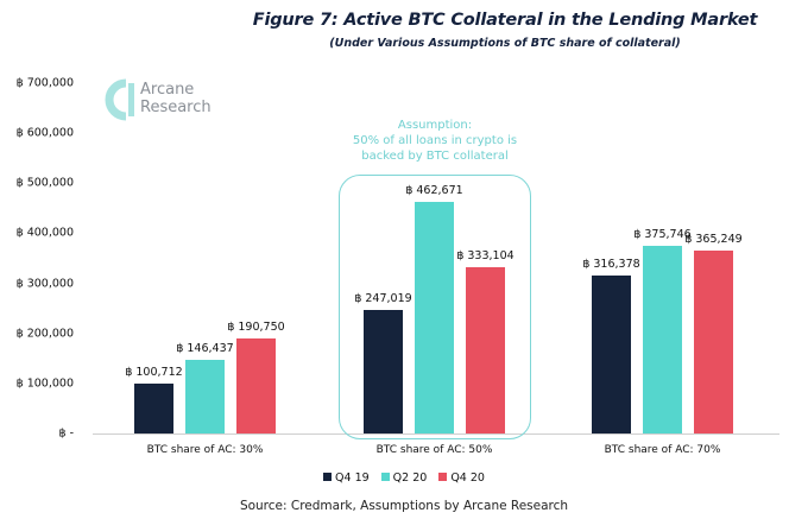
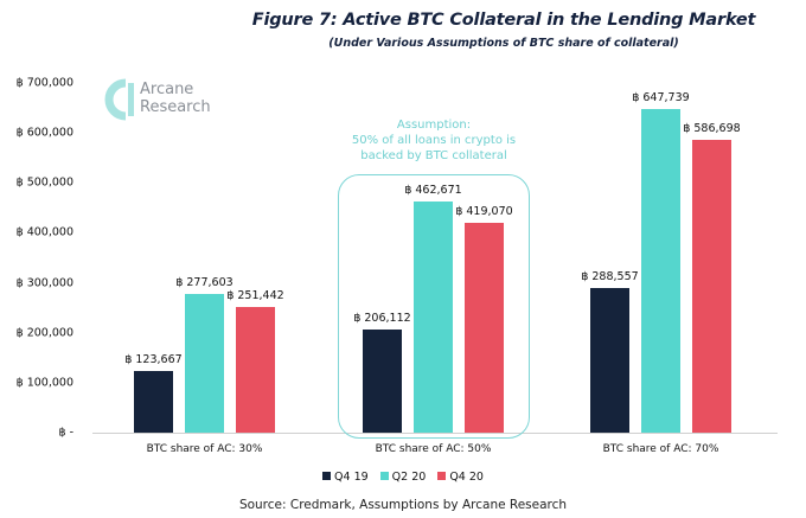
Q4 19/BTC share of AC: 30%: 100,712 -> 123,667
Q2 20/BTC share of AC: 30%: 146,437 -> 277,603
Q4 20/BTC share of AC: 30%: 190,750 -> 251,442
Q4 19/BTC share of AC: 50%: 247,019 -> 206,112
Q4 20/BTC share of AC: 50%: 333,104 -> 419,070
Q4 19/BTC share of AC: 70%: 316,378 -> 288,557
Q2 20/BTC share of AC: 70%: 375,746 -> 647,739
Q4 20/BTC share of AC: 70%: 365,249 -> 586,698
